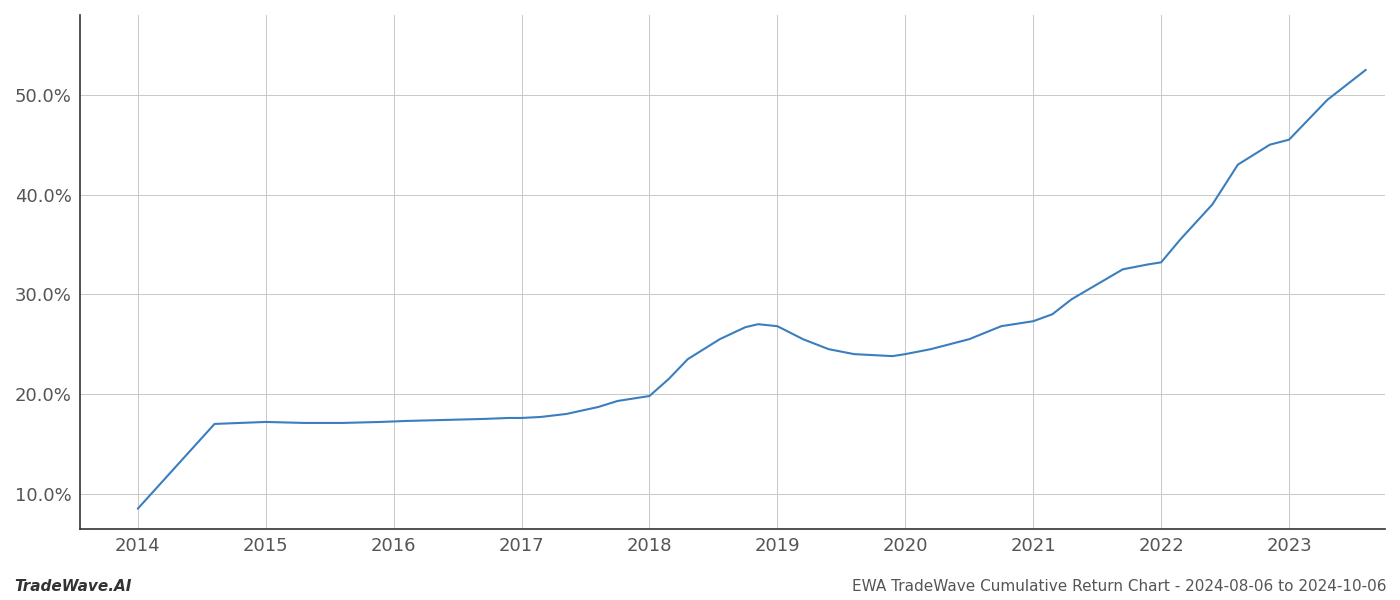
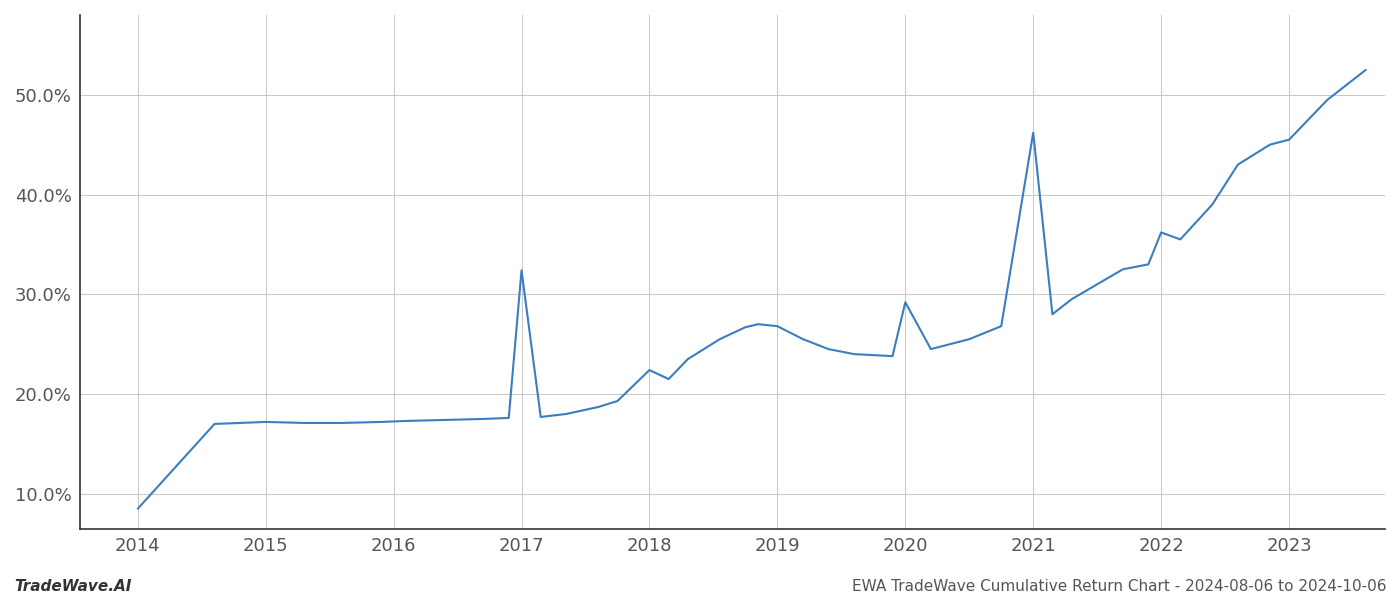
2017: 17.6% -> 32.4%
2018: 19.8% -> 22.4%
2020: 24.0% -> 29.2%
2021: 27.3% -> 46.2%
2022: 33.2% -> 36.2%
